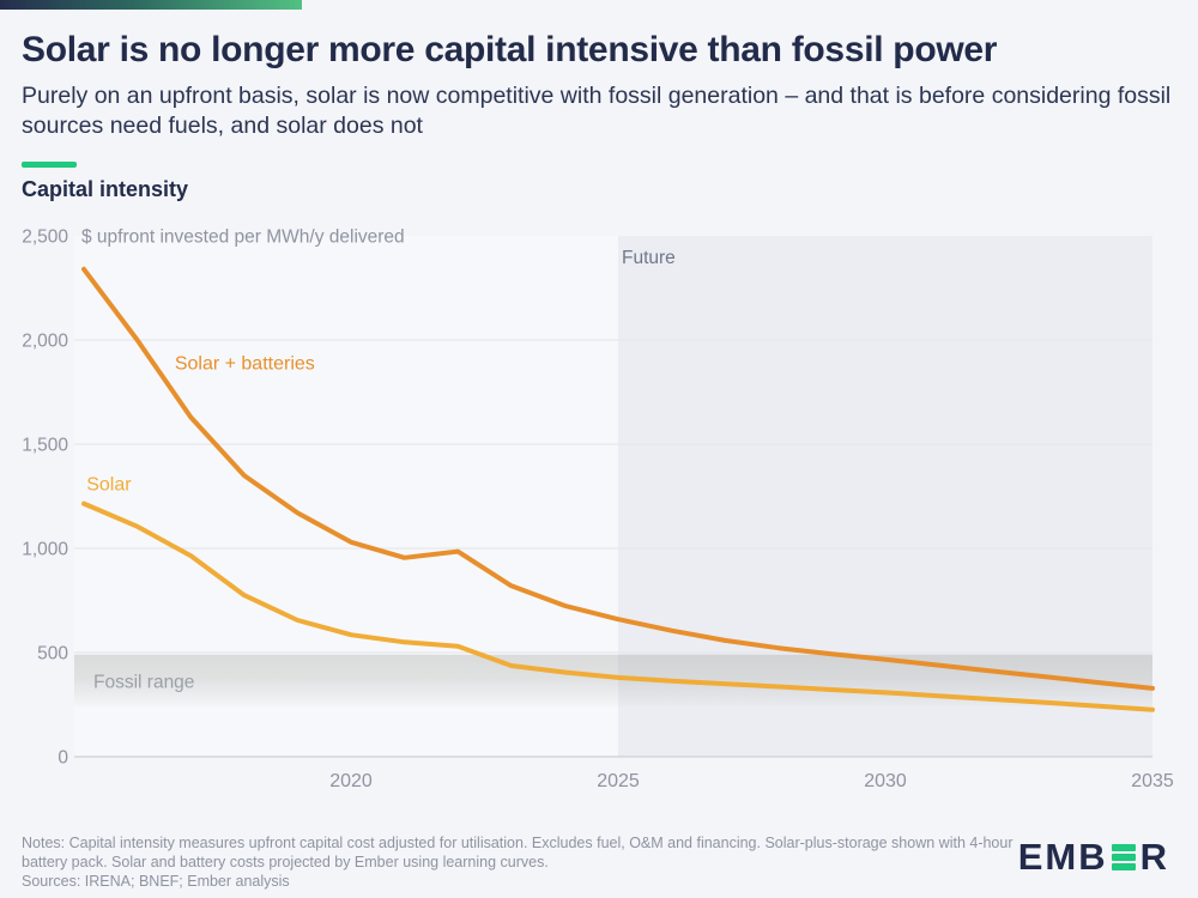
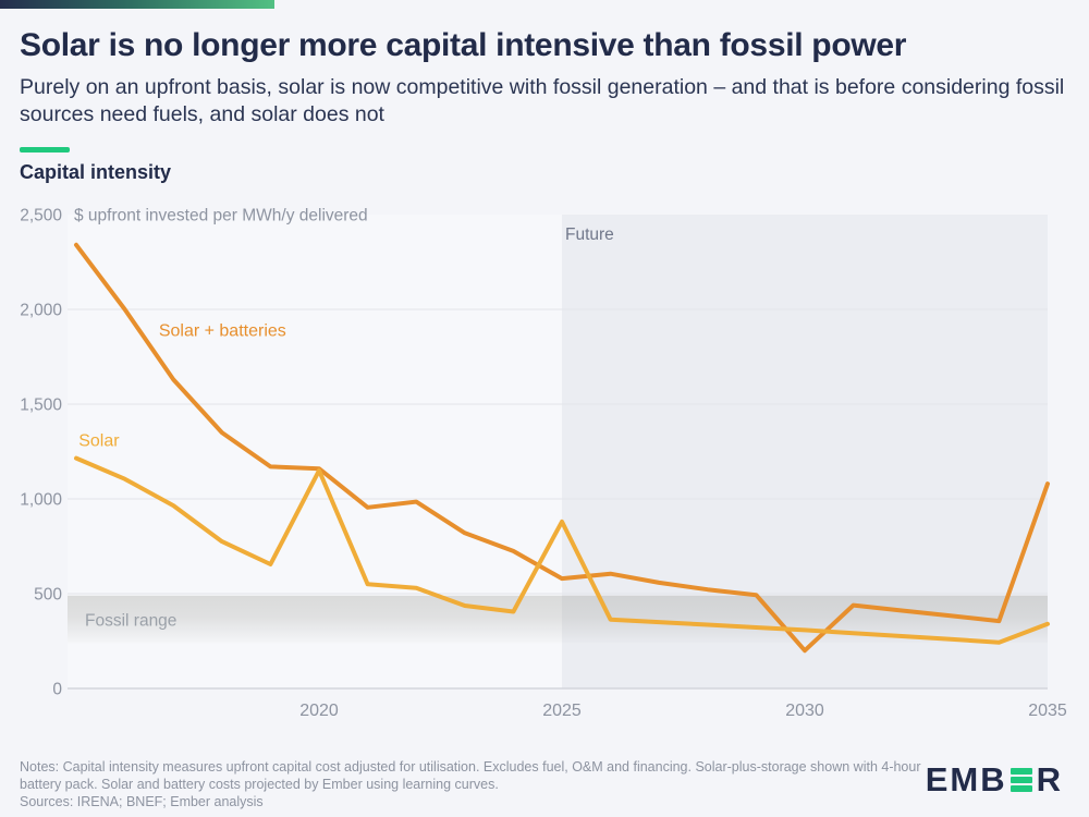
Solar + batteries/2020: 1030 -> 1160
Solar/2020: 580 -> 1150
Solar + batteries/2025: 660 -> 580
Solar/2025: 380 -> 880
Solar + batteries/2030: 470 -> 200
Solar + batteries/2035: 330 -> 1080
Solar/2035: 230 -> 340
